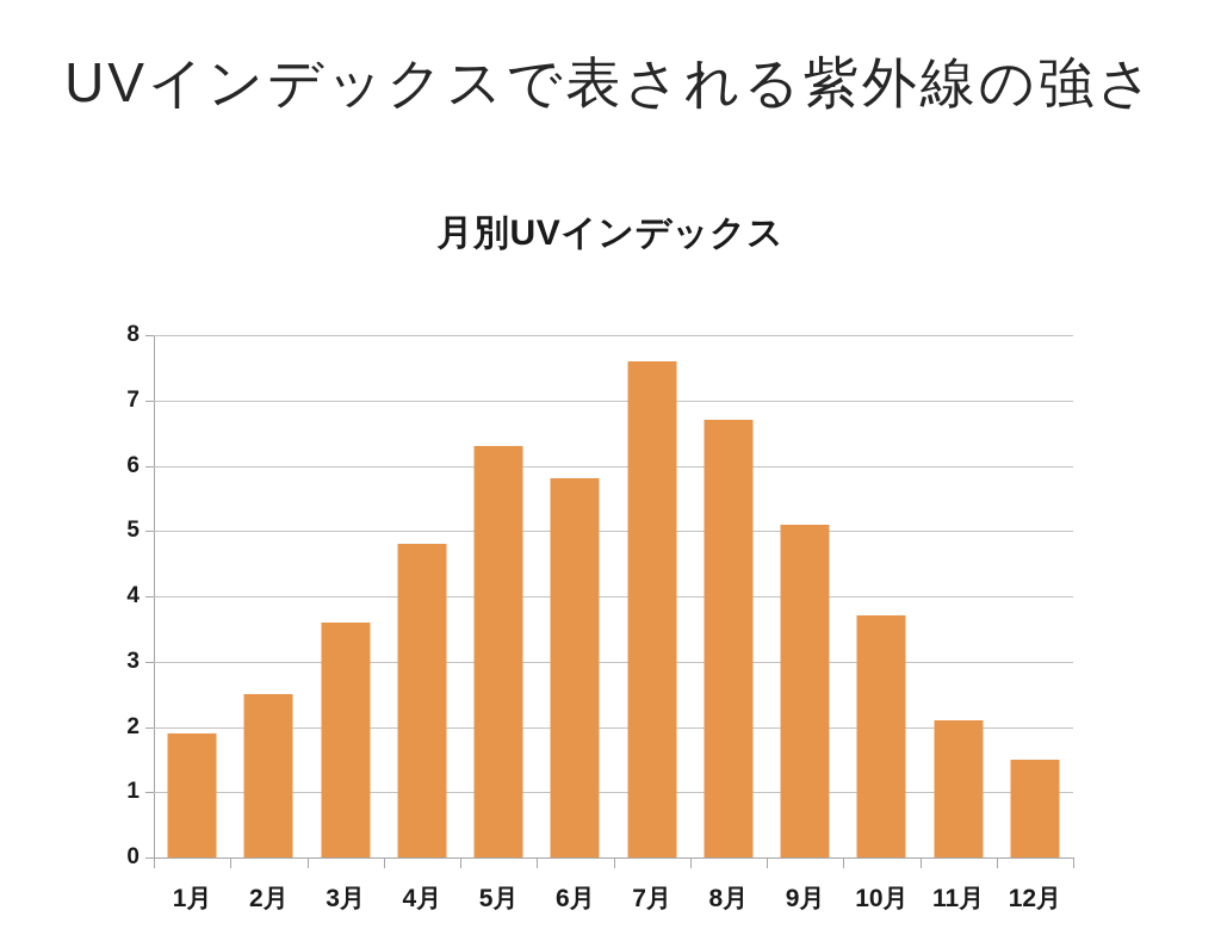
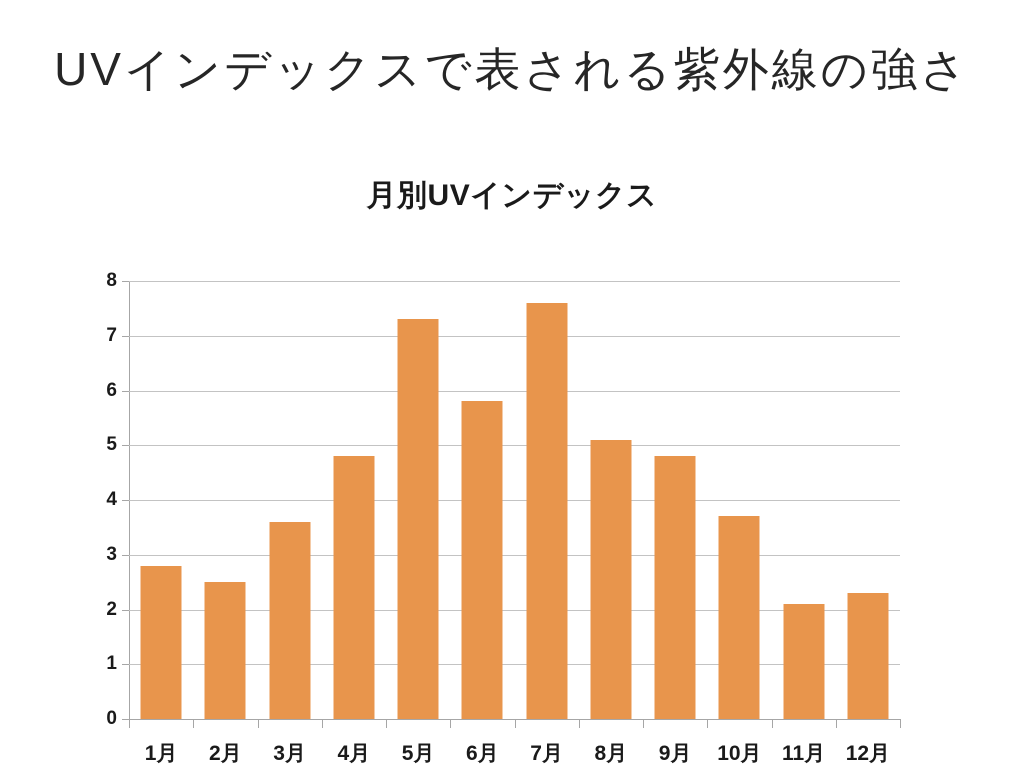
1月: 1.9 -> 2.8
5月: 6.3 -> 7.3
8月: 6.7 -> 5.1
9月: 5.1 -> 4.8
12月: 1.5 -> 2.3
